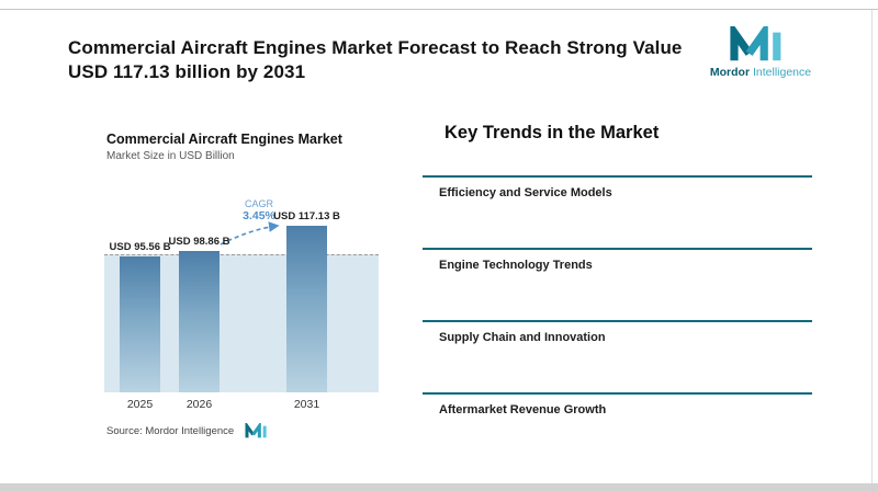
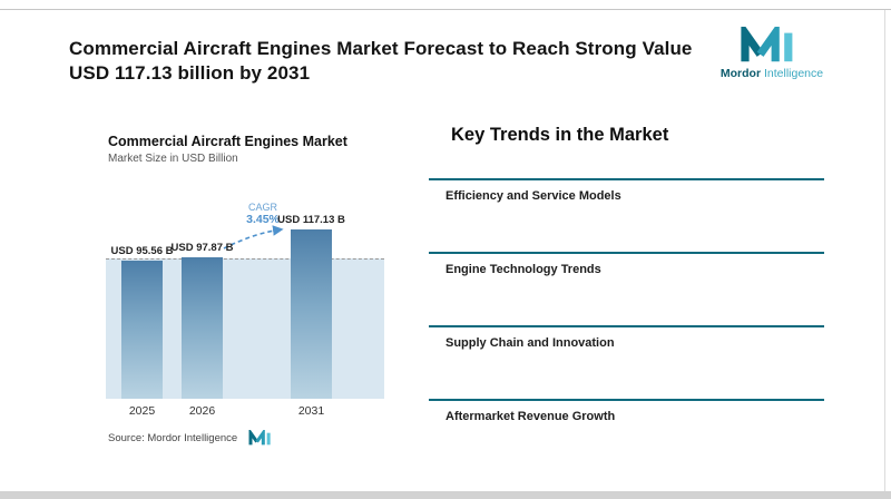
2026: 98.86 -> 97.87
